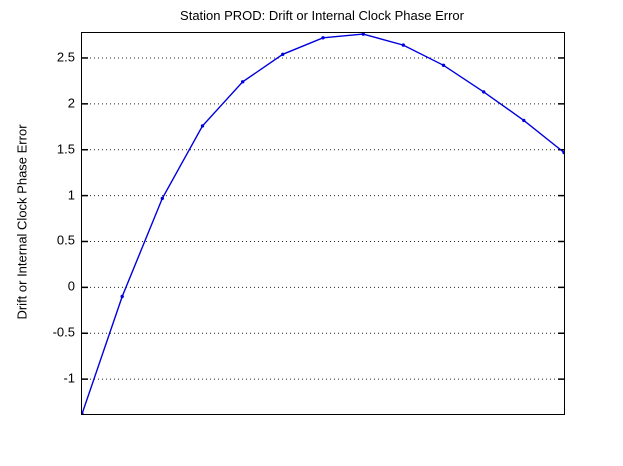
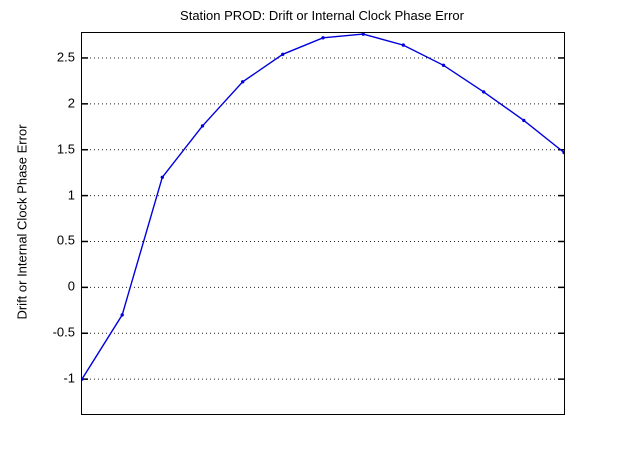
0: -1.4 -> -1.0
1: -0.1 -> -0.3
2: 1.0 -> 1.2
